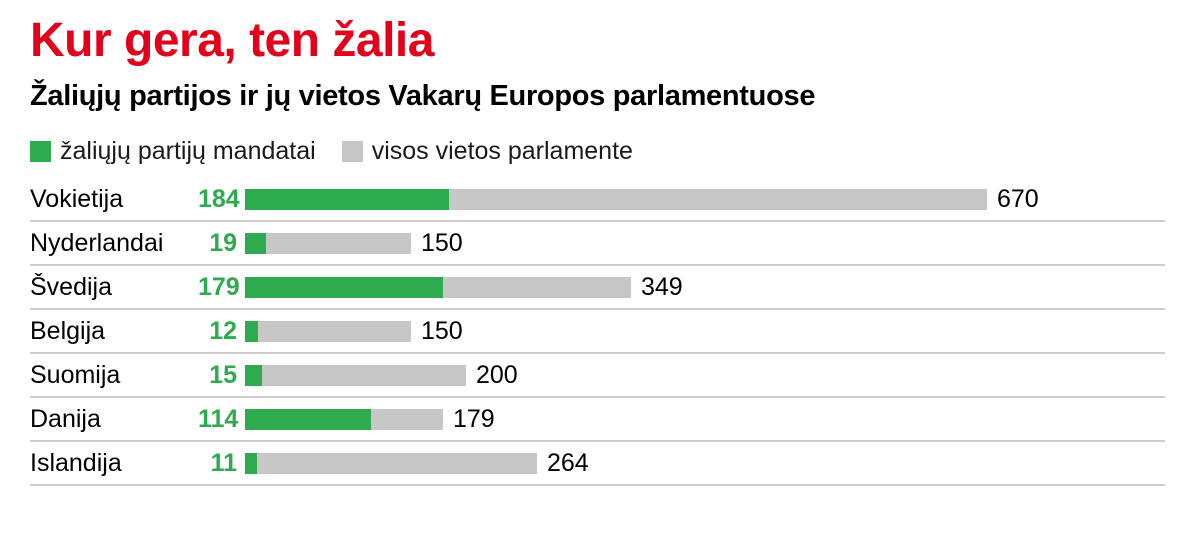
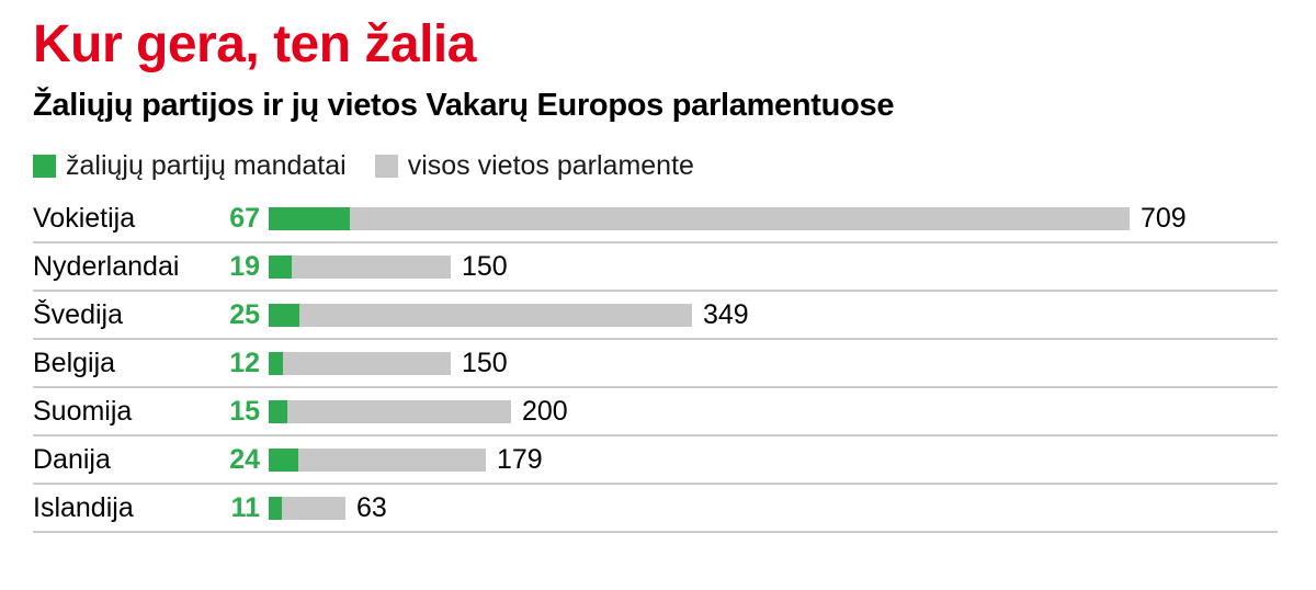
žaliųjų partijų mandatai/Vokietija: 184 -> 67
visos vietos parlamente/Vokietija: 670 -> 709
žaliųjų partijų mandatai/Švedija: 179 -> 25
žaliųjų partijų mandatai/Danija: 114 -> 24
visos vietos parlamente/Islandija: 264 -> 63
